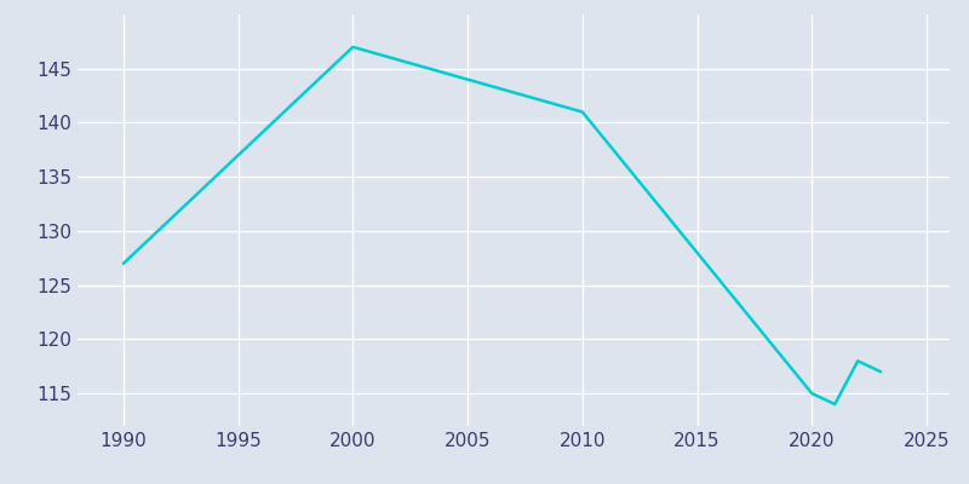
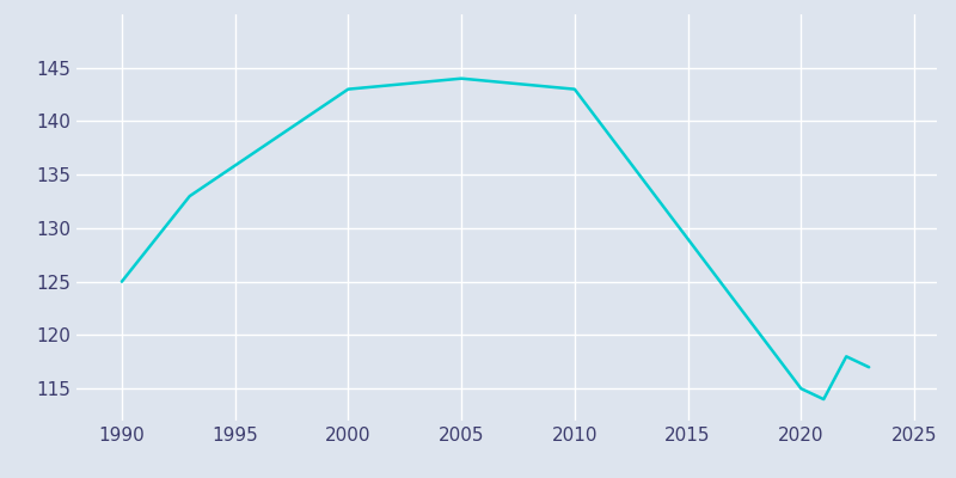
1990: 127 -> 125
2000: 147 -> 143
2010: 141 -> 143
